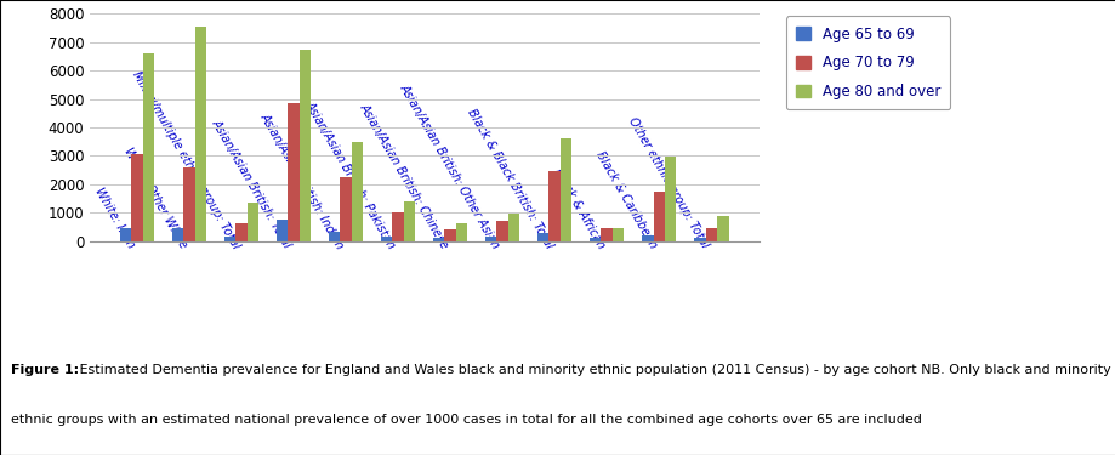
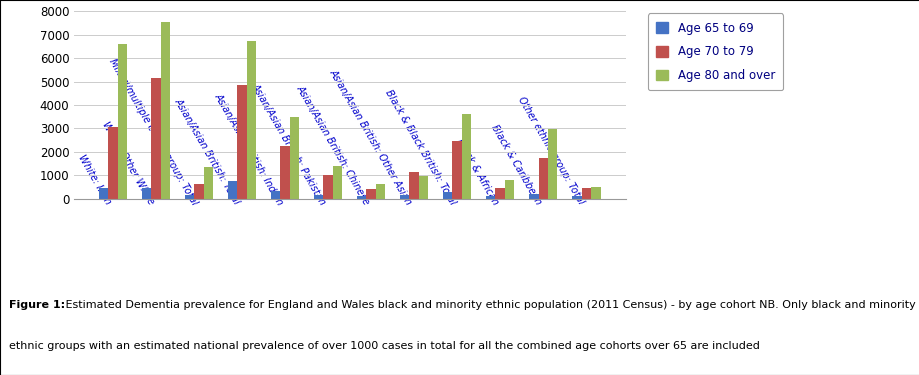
Age 70 to 79/White: Other White: 2580 -> 5150
Age 70 to 79/Asian/Asian British: Other Asian: 700 -> 1150
Age 80 and over/Black & African: 480 -> 800
Age 80 and over/Other ethnic group: Total: 870 -> 500
